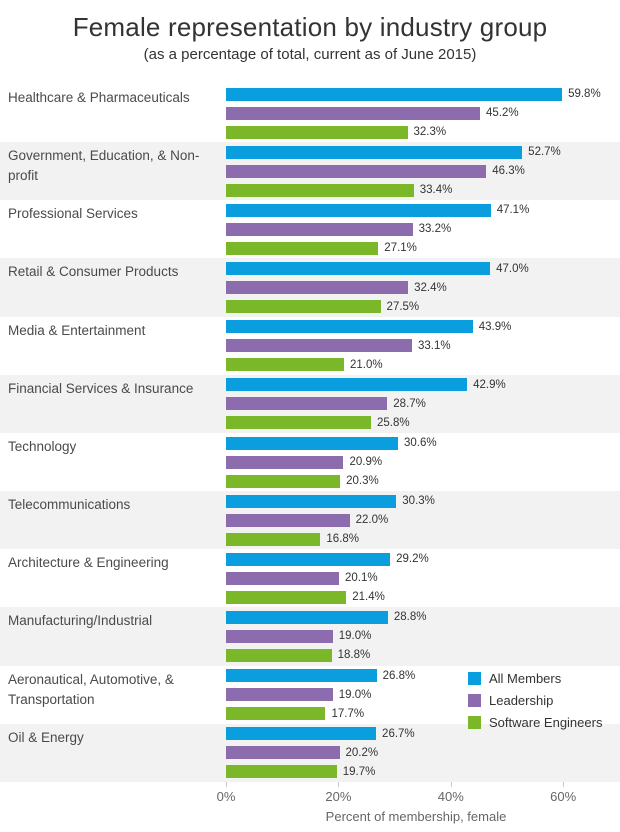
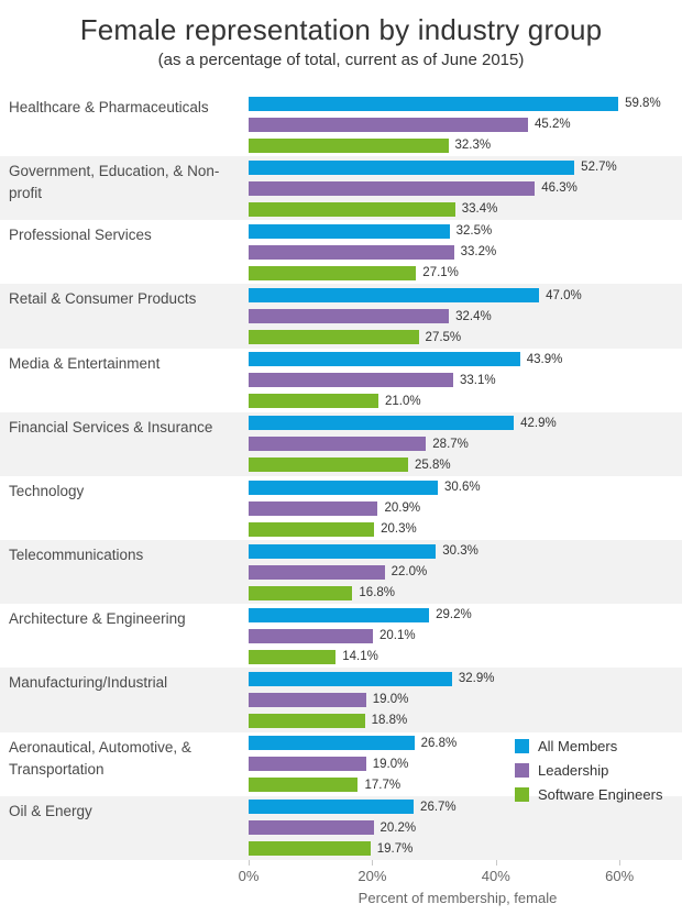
All Members/Professional Services: 47.1% -> 32.5%
Software Engineers/Architecture & Engineering: 21.4% -> 14.1%
All Members/Manufacturing/Industrial: 28.8% -> 32.9%
